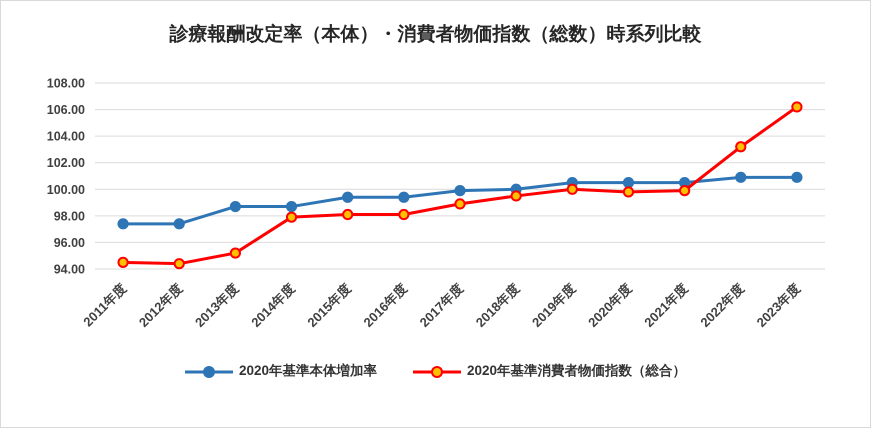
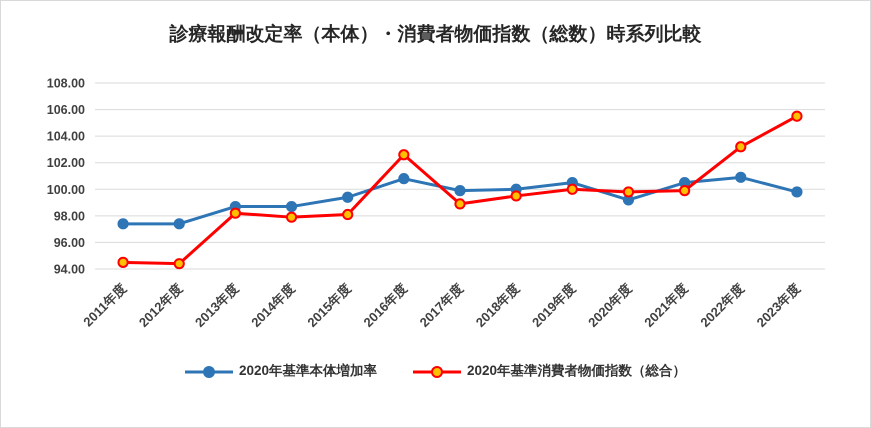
2020年基準消費者物価指数（総合）/2013年度: 95.2 -> 98.2
2020年基準本体増加率/2016年度: 99.4 -> 100.8
2020年基準消費者物価指数（総合）/2016年度: 98.1 -> 102.6
2020年基準本体増加率/2020年度: 100.5 -> 99.2
2020年基準本体増加率/2023年度: 100.9 -> 99.8
2020年基準消費者物価指数（総合）/2023年度: 106.2 -> 105.5
